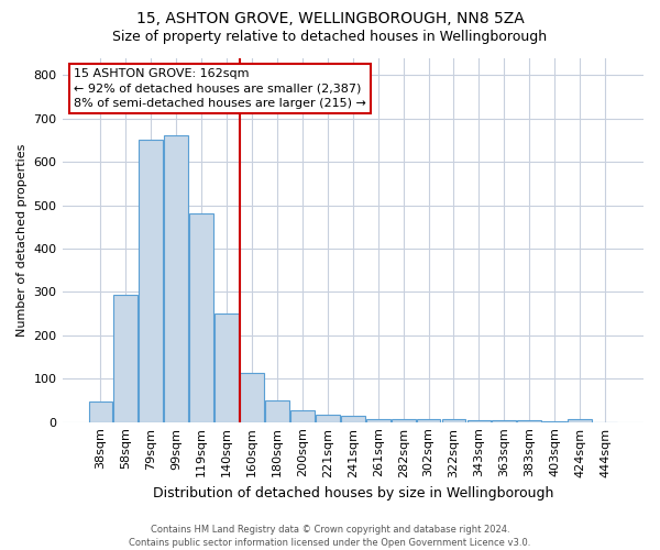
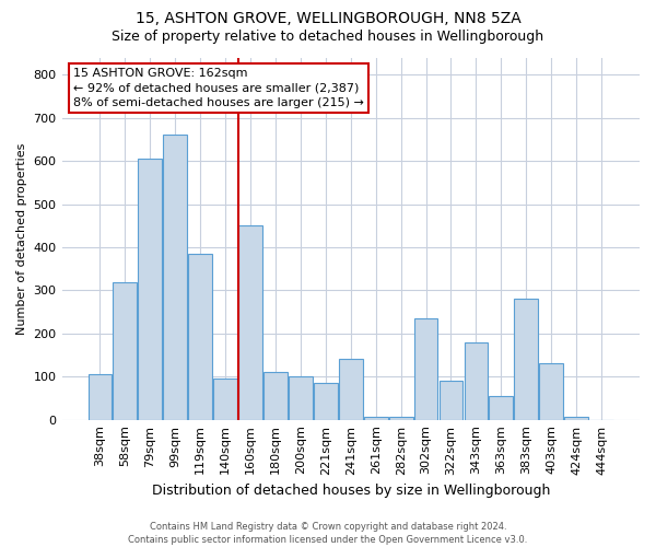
38sqm: 47 -> 105
58sqm: 293 -> 320
79sqm: 650 -> 605
119sqm: 480 -> 385
140sqm: 250 -> 95
160sqm: 113 -> 450
180sqm: 50 -> 110
200sqm: 28 -> 100
221sqm: 17 -> 85
241sqm: 14 -> 140
302sqm: 6 -> 235
322sqm: 6 -> 90
343sqm: 5 -> 180
363sqm: 5 -> 55
383sqm: 5 -> 280
403sqm: 1 -> 130
